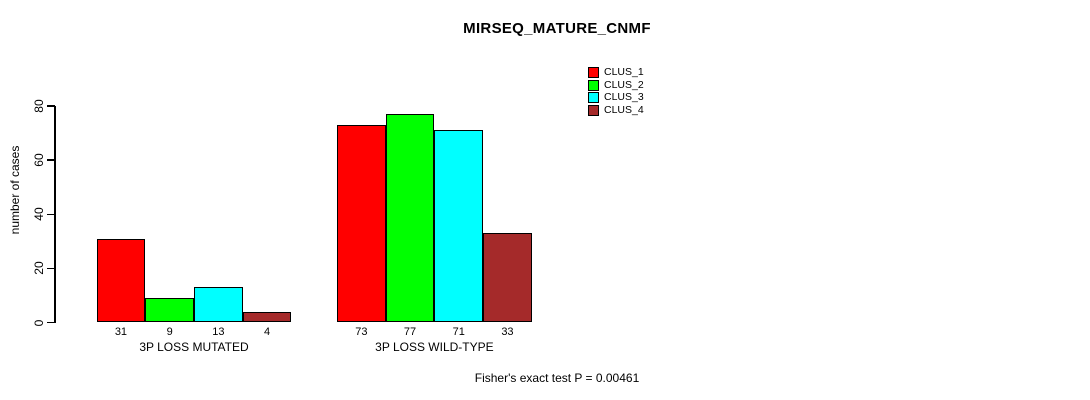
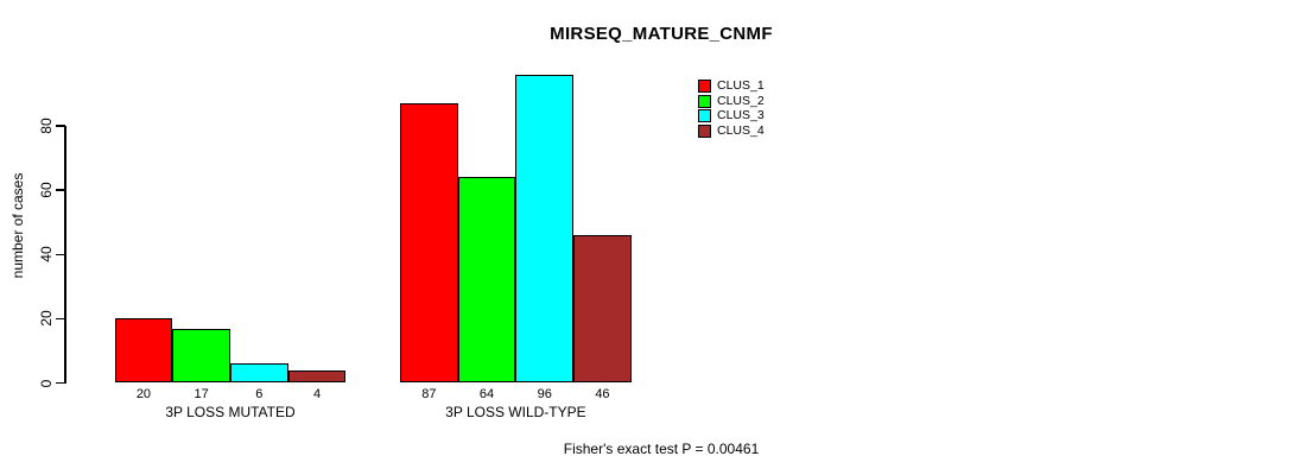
CLUS_1/3P LOSS MUTATED: 31 -> 20
CLUS_2/3P LOSS MUTATED: 9 -> 17
CLUS_3/3P LOSS MUTATED: 13 -> 6
CLUS_1/3P LOSS WILD-TYPE: 73 -> 87
CLUS_2/3P LOSS WILD-TYPE: 77 -> 64
CLUS_3/3P LOSS WILD-TYPE: 71 -> 96
CLUS_4/3P LOSS WILD-TYPE: 33 -> 46
